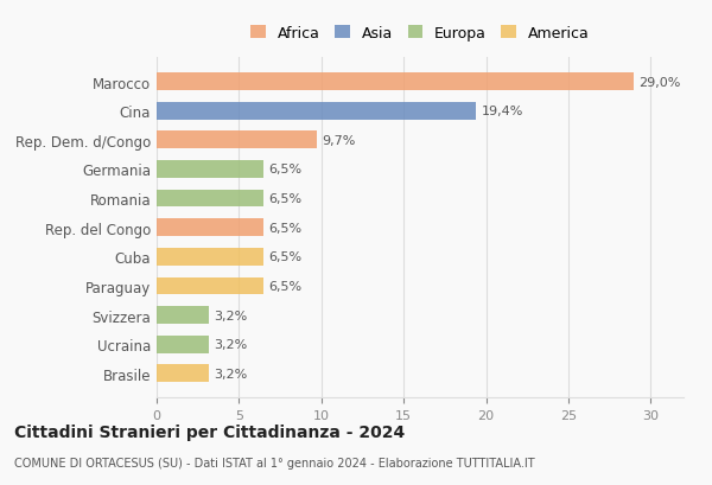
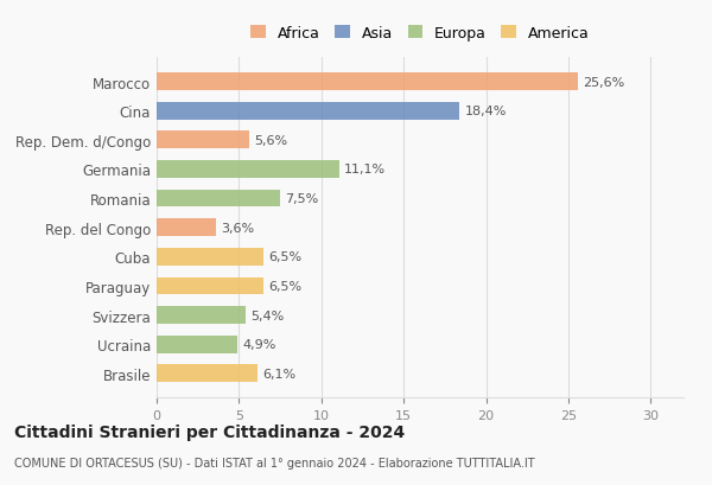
Marocco: 29,0% -> 25,6%
Cina: 19,4% -> 18,4%
Rep. Dem. d/Congo: 9,7% -> 5,6%
Germania: 6,5% -> 11,1%
Romania: 6,5% -> 7,5%
Rep. del Congo: 6,5% -> 3,6%
Svizzera: 3,2% -> 5,4%
Ucraina: 3,2% -> 4,9%
Brasile: 3,2% -> 6,1%
